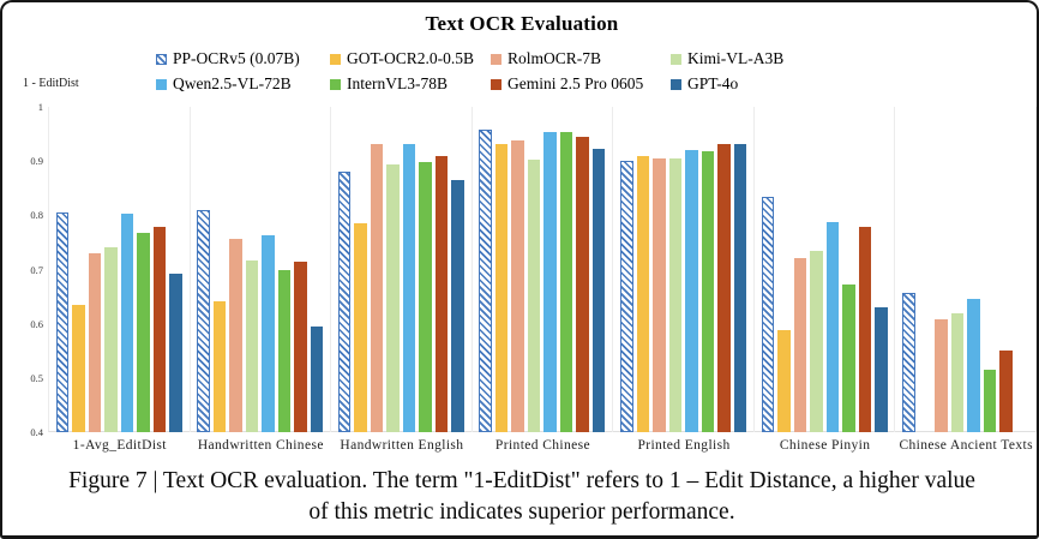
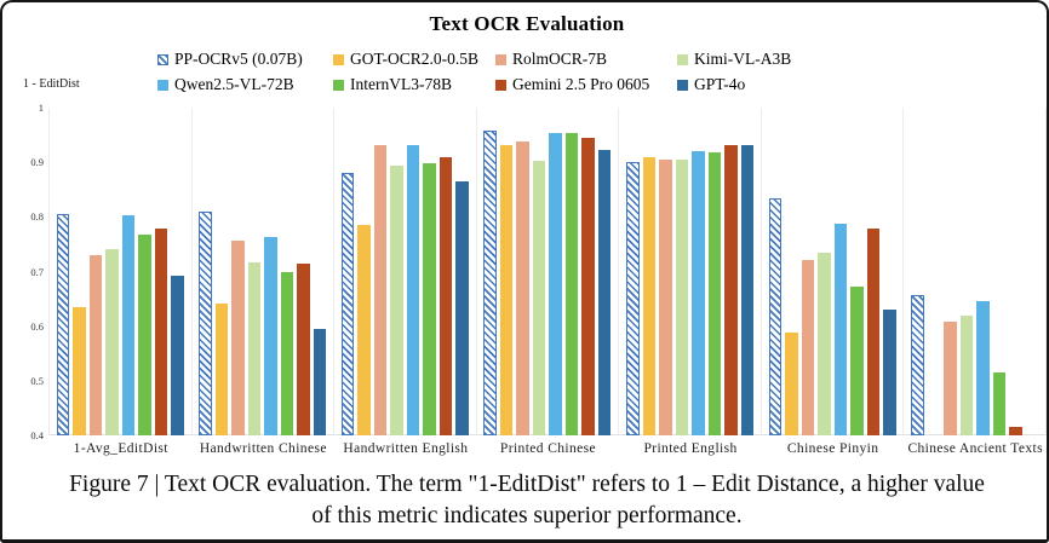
Gemini 2.5 Pro 0605/Chinese Ancient Texts: 0.55 -> 0.41
